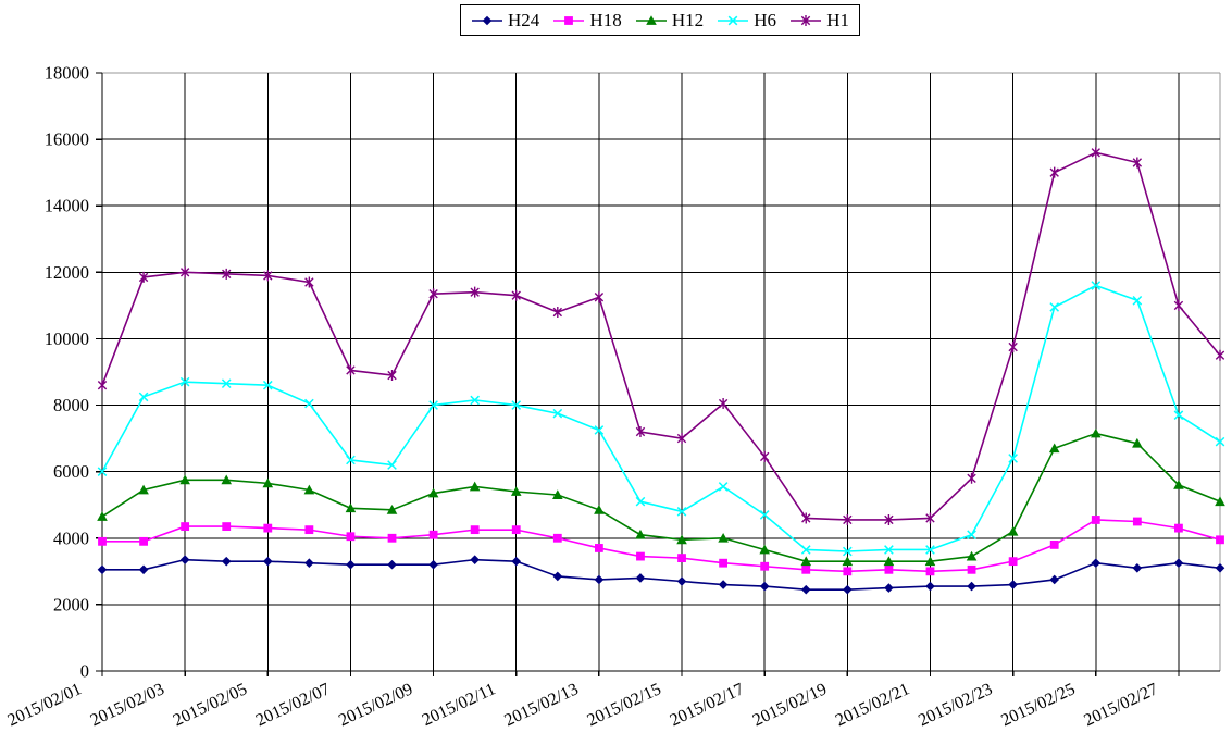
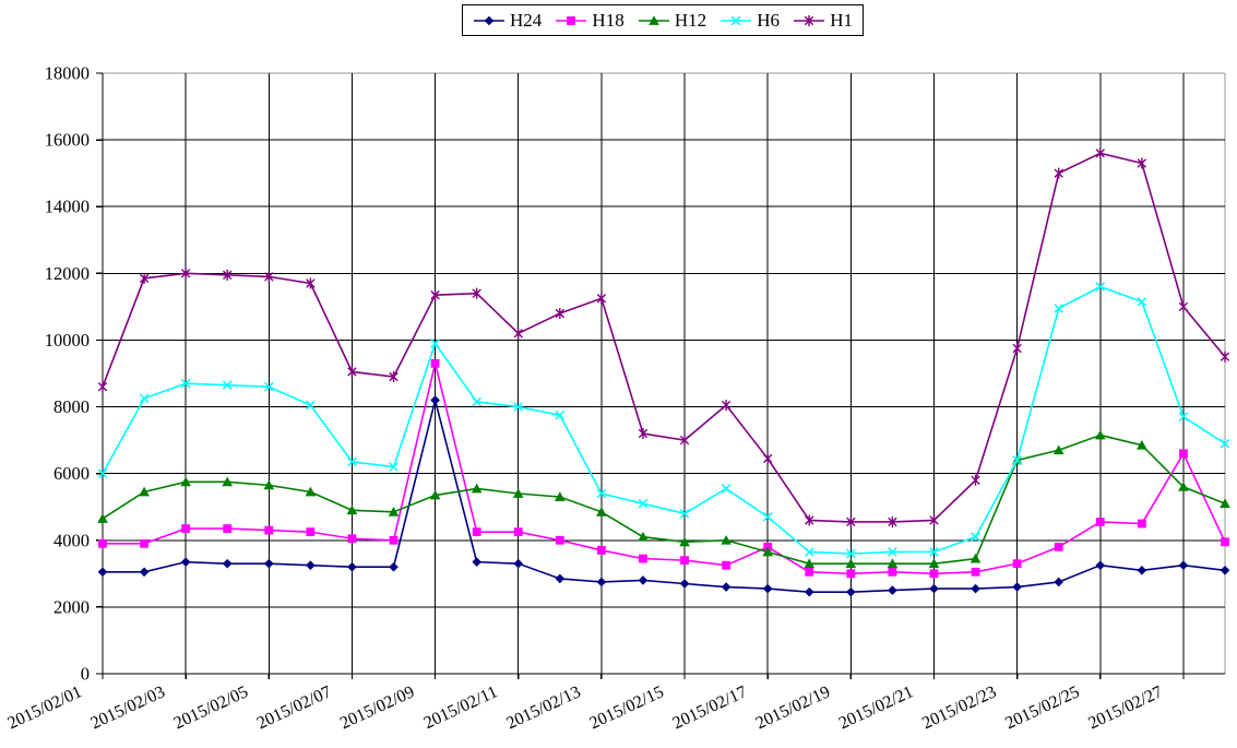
H24/2015/02/09: 3200 -> 8200
H18/2015/02/09: 4100 -> 9300
H6/2015/02/09: 8000 -> 9900
H1/2015/02/11: 11300 -> 10200
H6/2015/02/13: 7200 -> 5400
H18/2015/02/17: 3200 -> 3800
H12/2015/02/23: 4200 -> 6400
H18/2015/02/27: 4300 -> 6600
